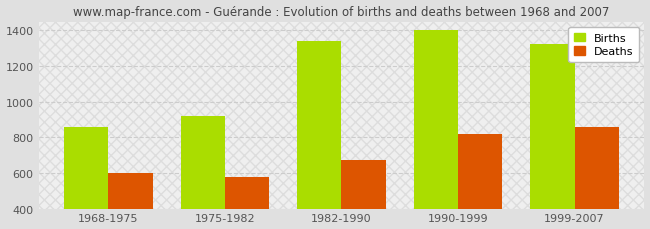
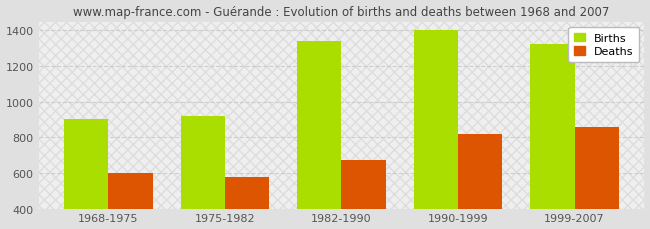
Births/1968-1975: 860 -> 900
